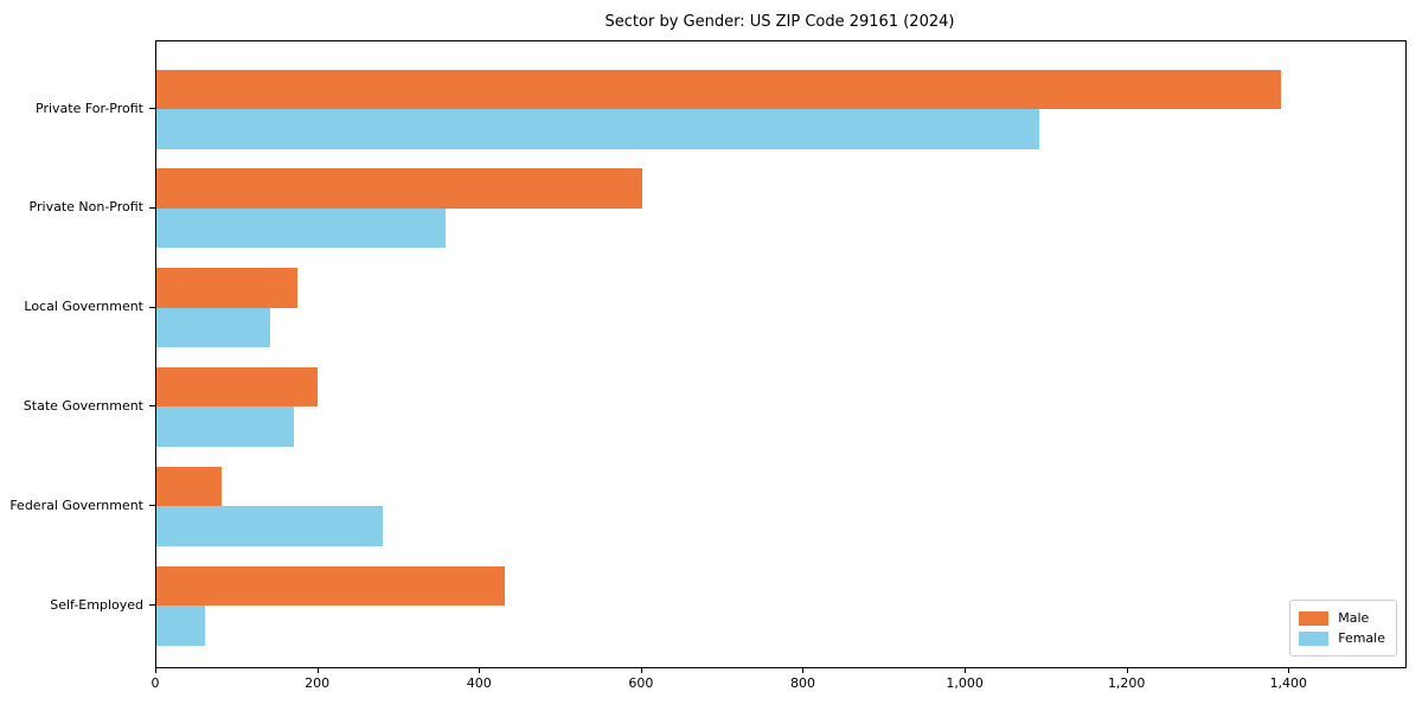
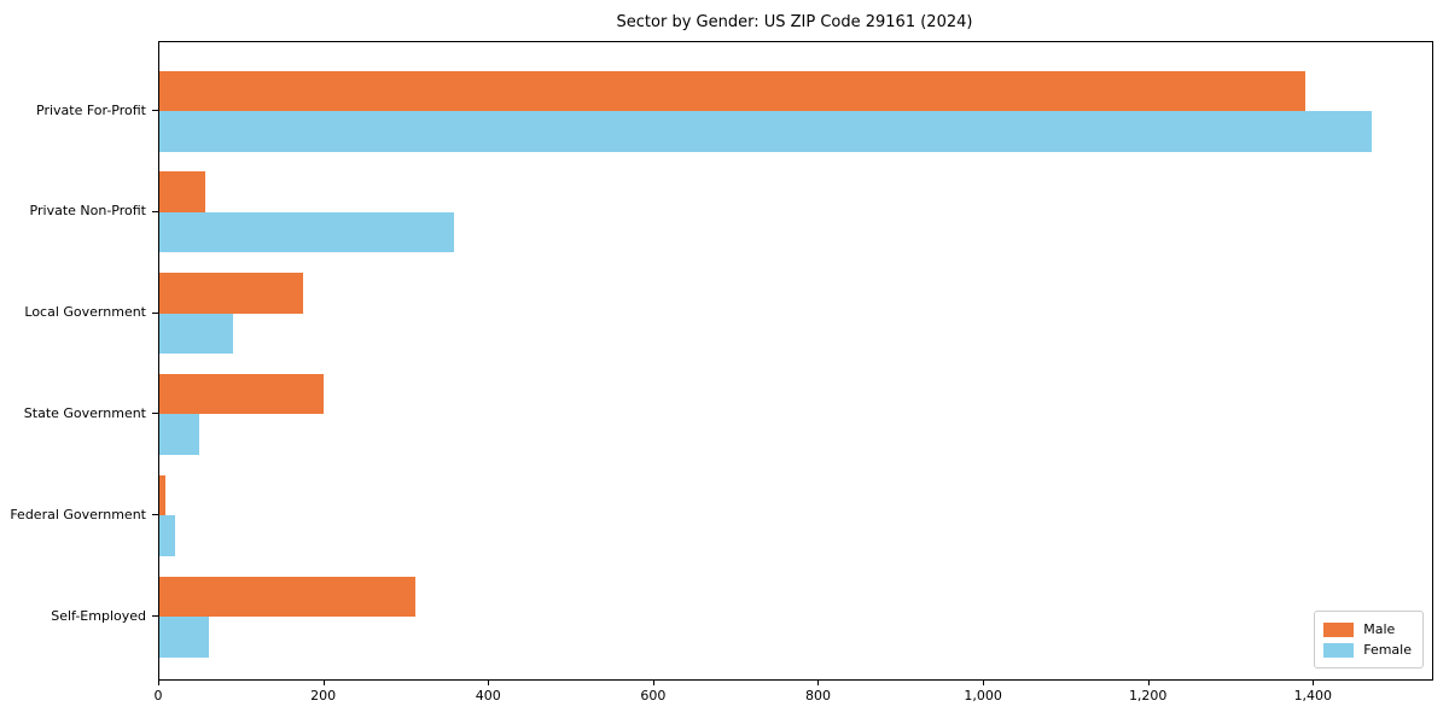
Female/Private For-Profit: 1090 -> 1470
Male/Private Non-Profit: 600 -> 60
Female/Local Government: 140 -> 90
Female/State Government: 170 -> 50
Male/Federal Government: 80 -> 10
Female/Federal Government: 280 -> 20
Male/Self-Employed: 430 -> 310
